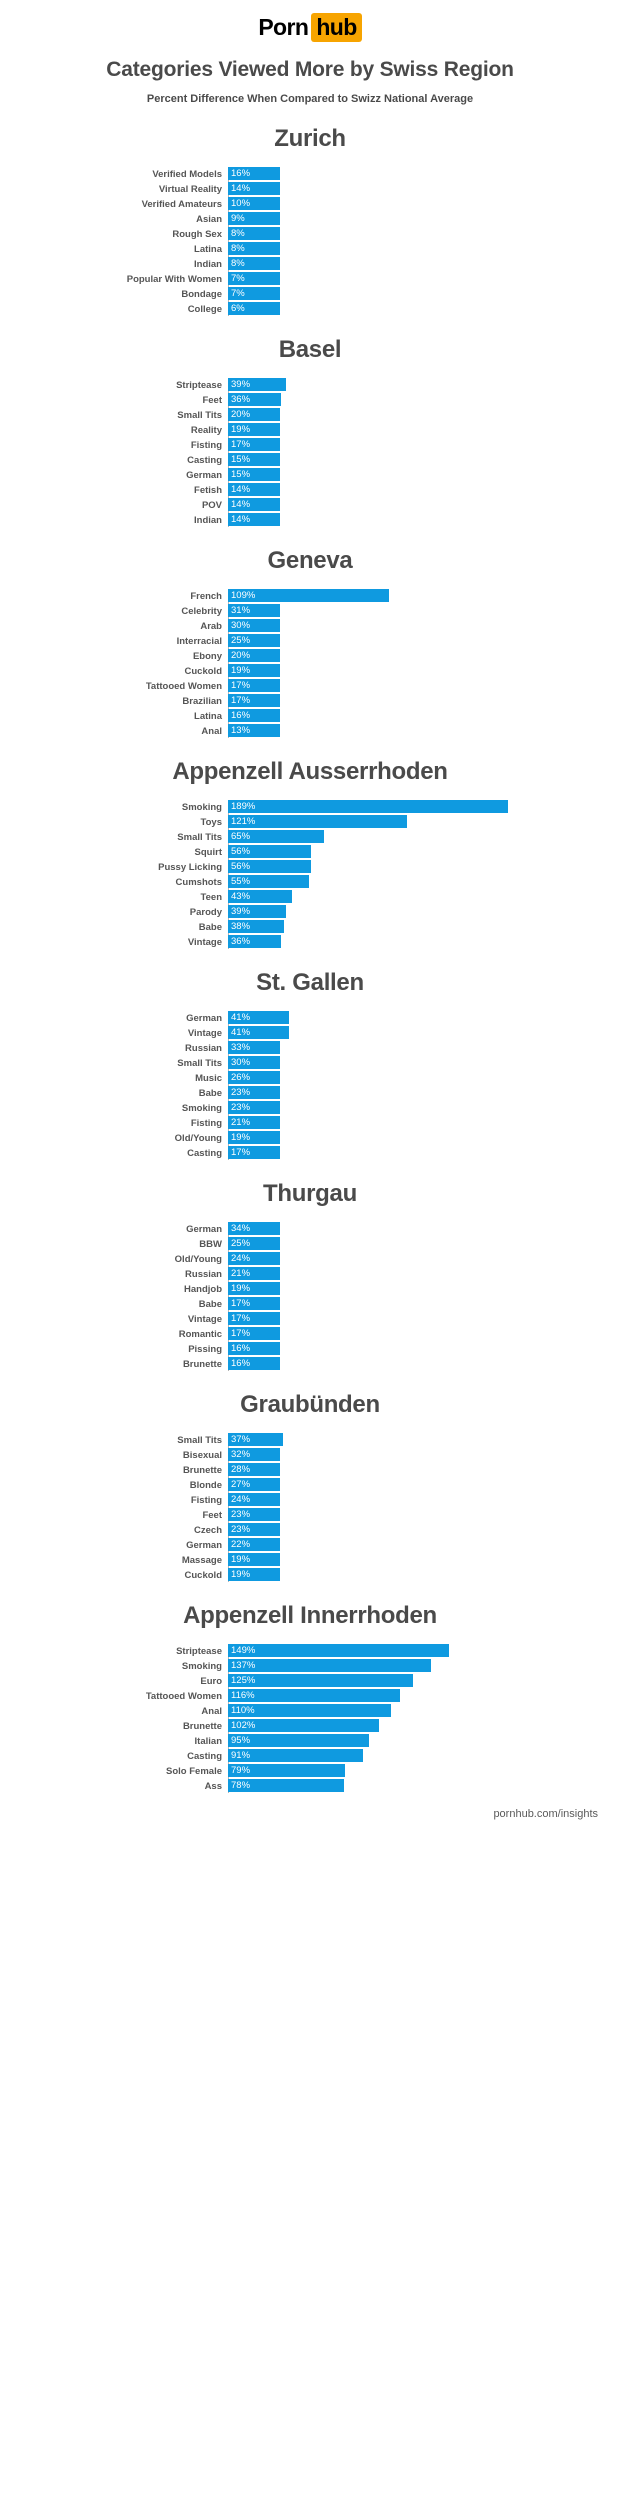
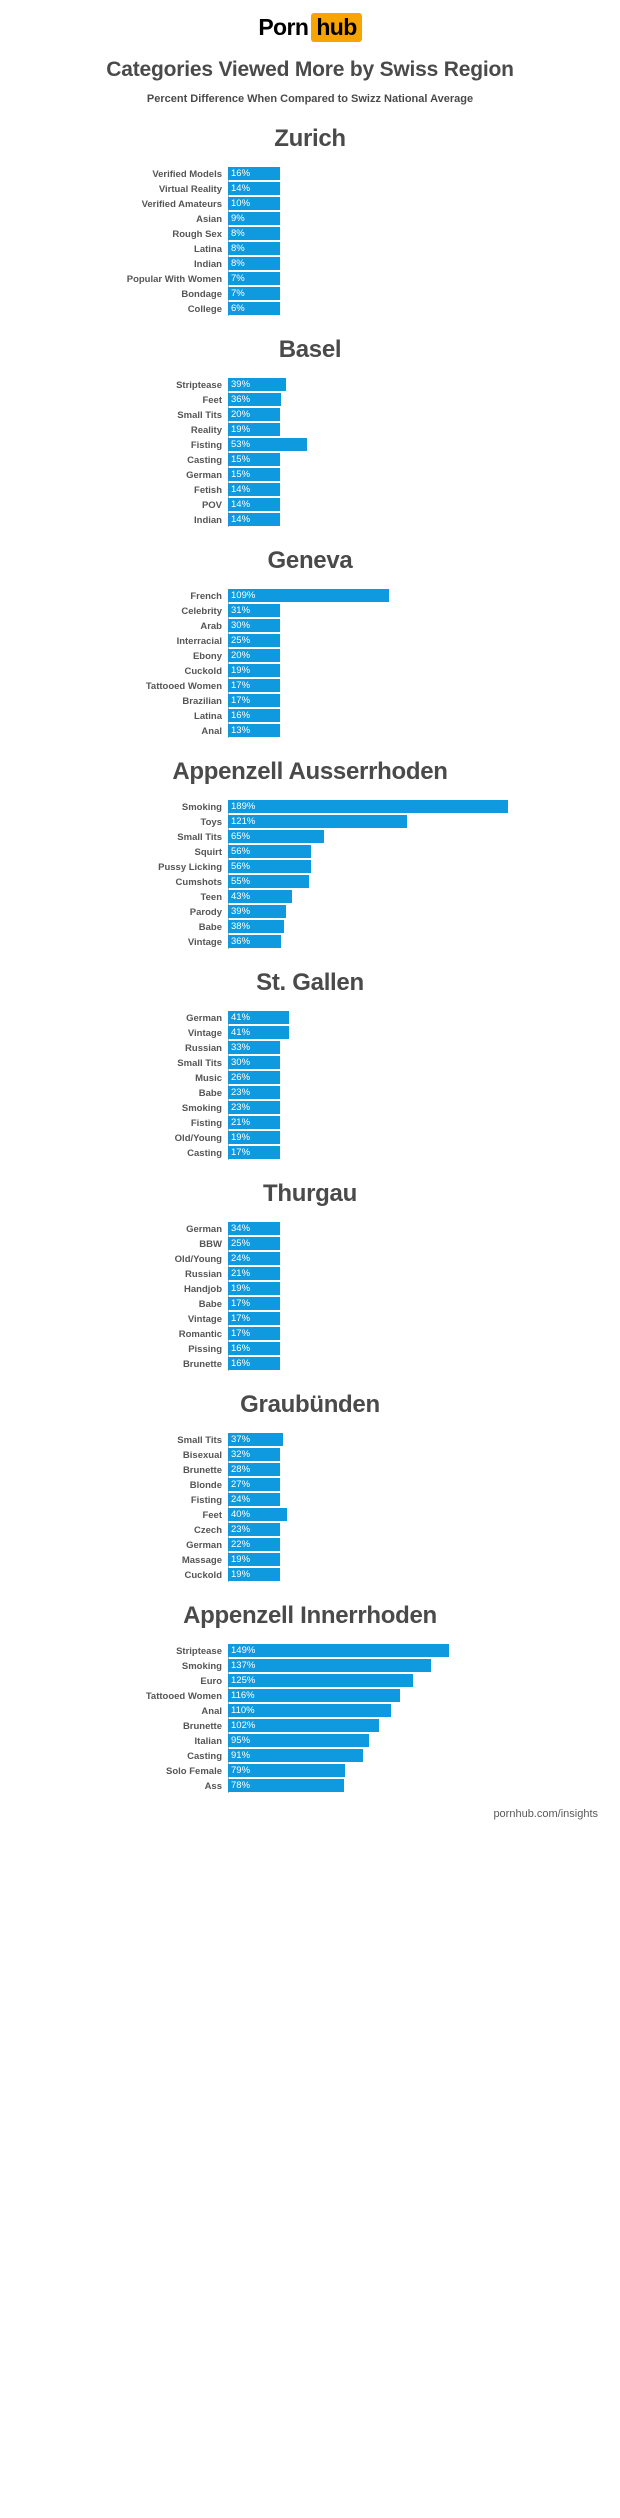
Basel/Fisting: 17% -> 53%
Graubünden/Feet: 23% -> 40%
